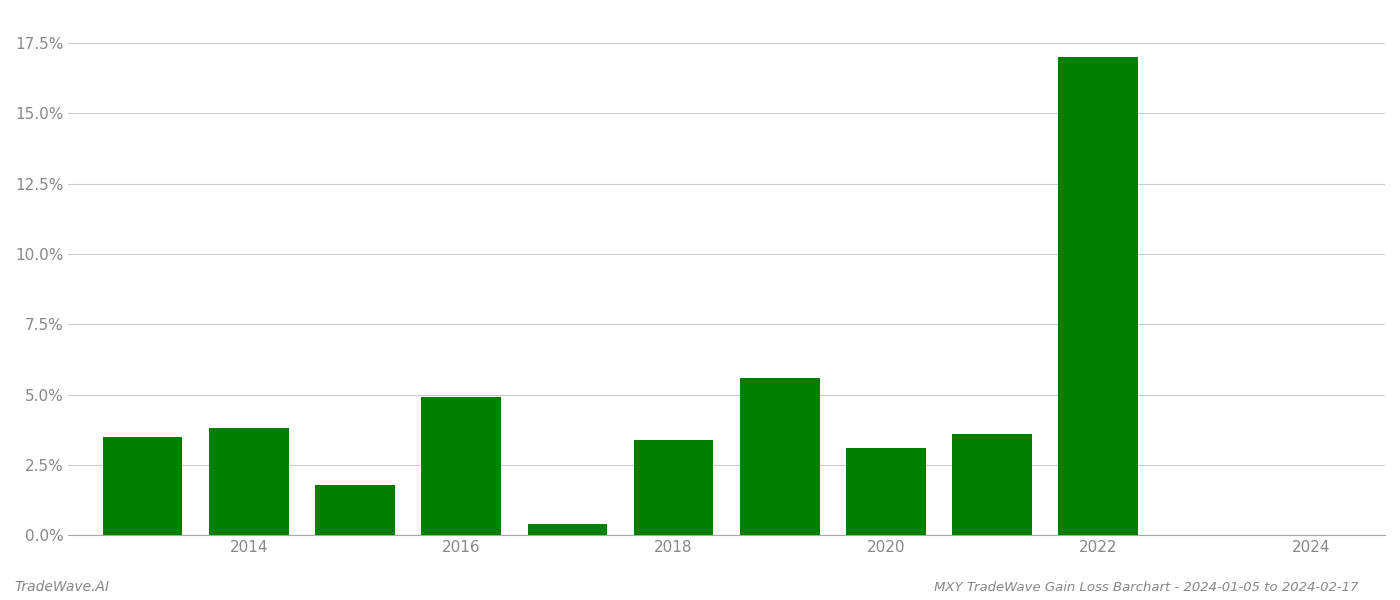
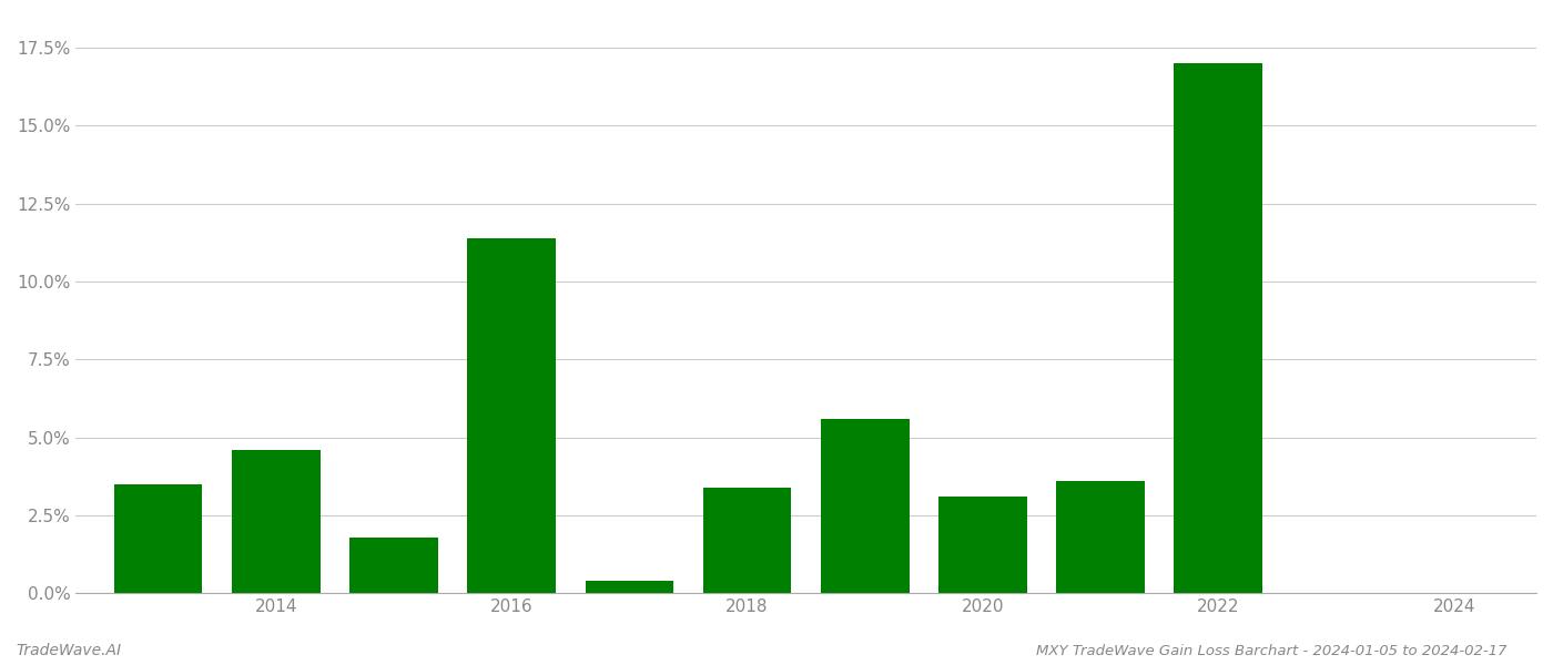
2014: 3.8% -> 4.6%
2016: 4.9% -> 11.4%
